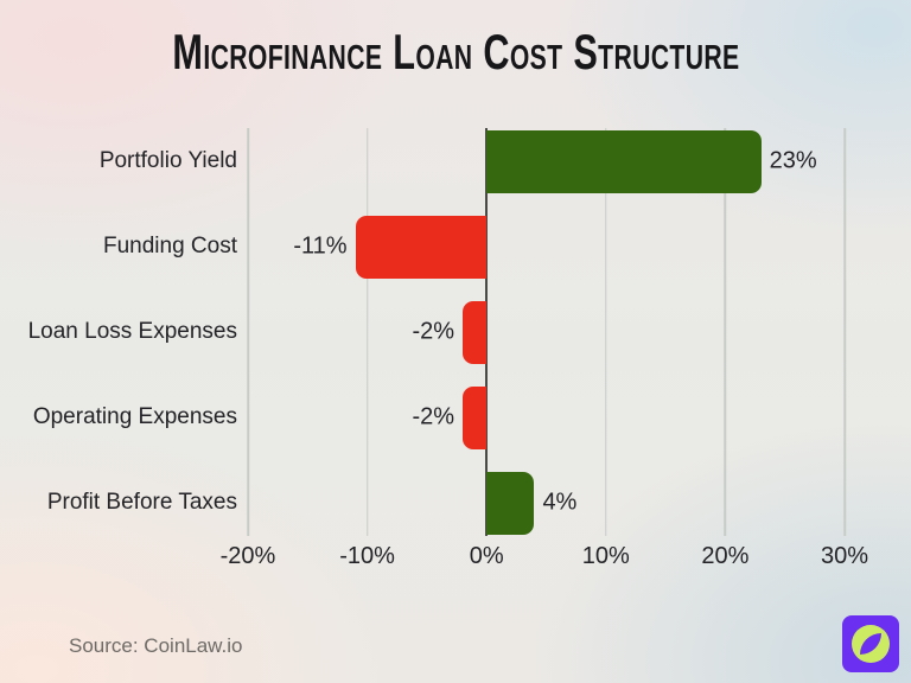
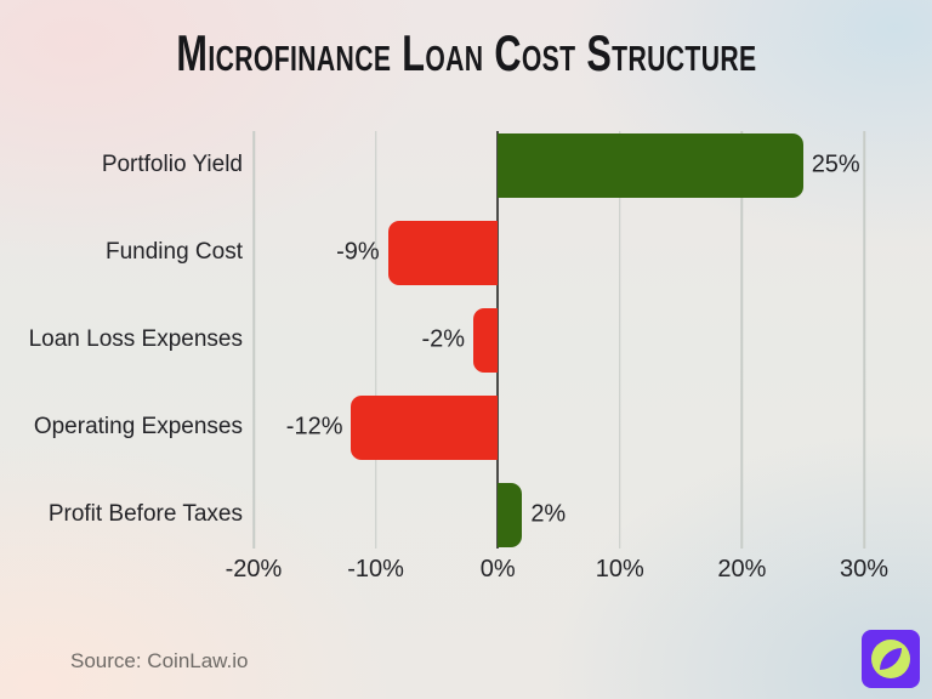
Portfolio Yield: 23% -> 25%
Funding Cost: -11% -> -9%
Operating Expenses: -2% -> -12%
Profit Before Taxes: 4% -> 2%
